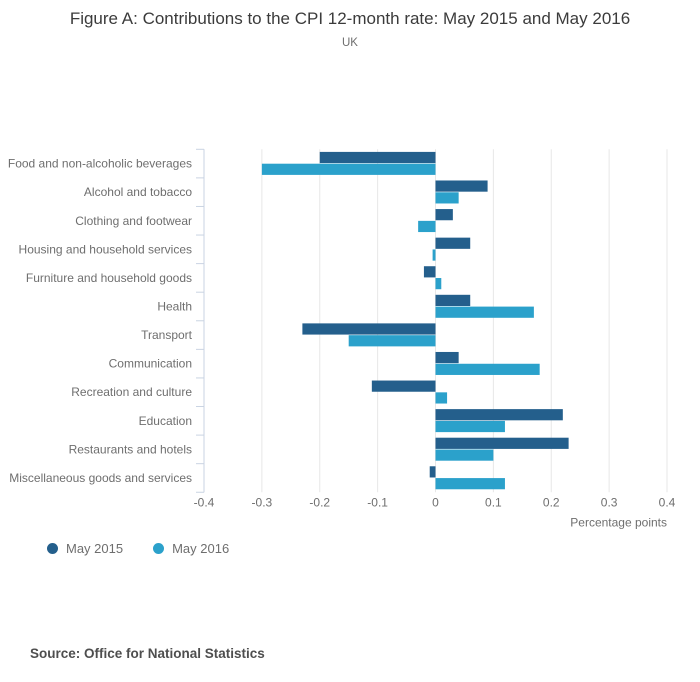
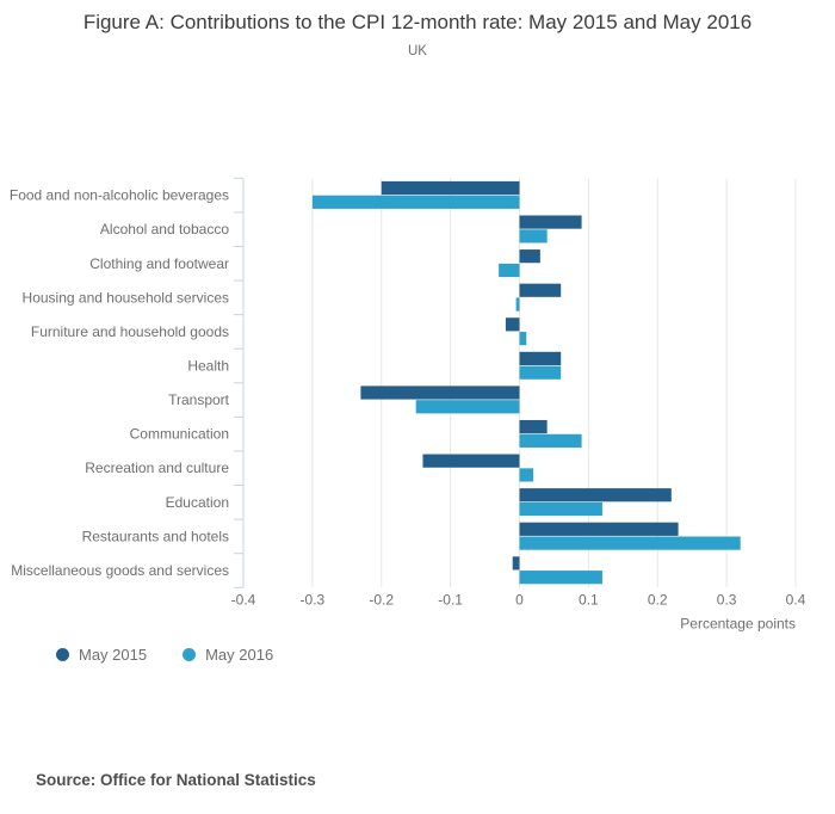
May 2016/Health: 0.17 -> 0.06
May 2016/Communication: 0.18 -> 0.09
May 2015/Recreation and culture: -0.11 -> -0.14
May 2016/Restaurants and hotels: 0.10 -> 0.32
